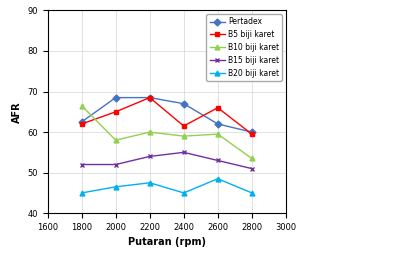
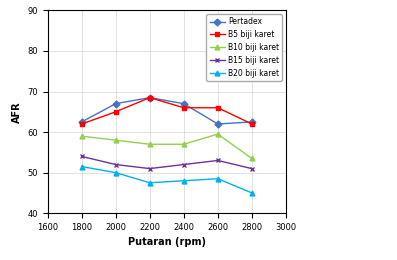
B10 biji karet/1800: 66.5 -> 59.0
B15 biji karet/1800: 52 -> 54
B20 biji karet/1800: 45.0 -> 51.5
Pertadex/2000: 68.5 -> 67.0
B20 biji karet/2000: 46.5 -> 50.0
B10 biji karet/2200: 60.0 -> 57.0
B15 biji karet/2200: 54 -> 51
B5 biji karet/2400: 61.5 -> 66.0
B10 biji karet/2400: 59.0 -> 57.0
B15 biji karet/2400: 55 -> 52
B20 biji karet/2400: 45.0 -> 48.0
Pertadex/2800: 60.0 -> 62.5
B5 biji karet/2800: 59.5 -> 62.0
